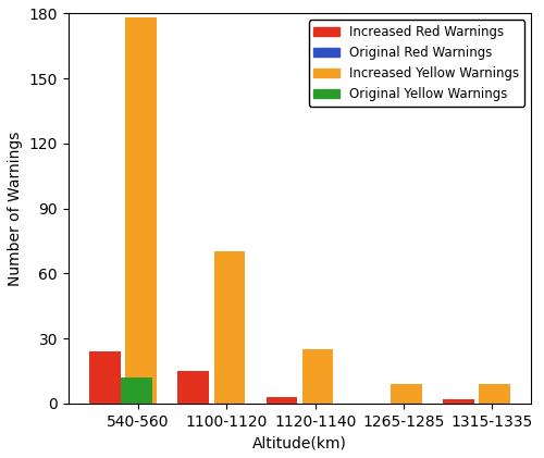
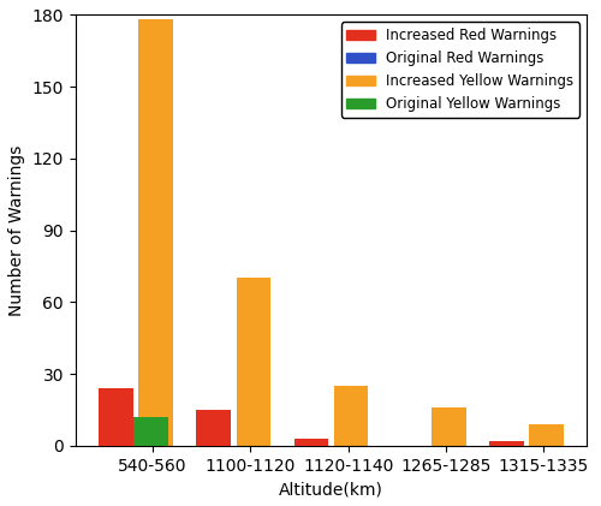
Increased Yellow Warnings/1265-1285: 9 -> 16
